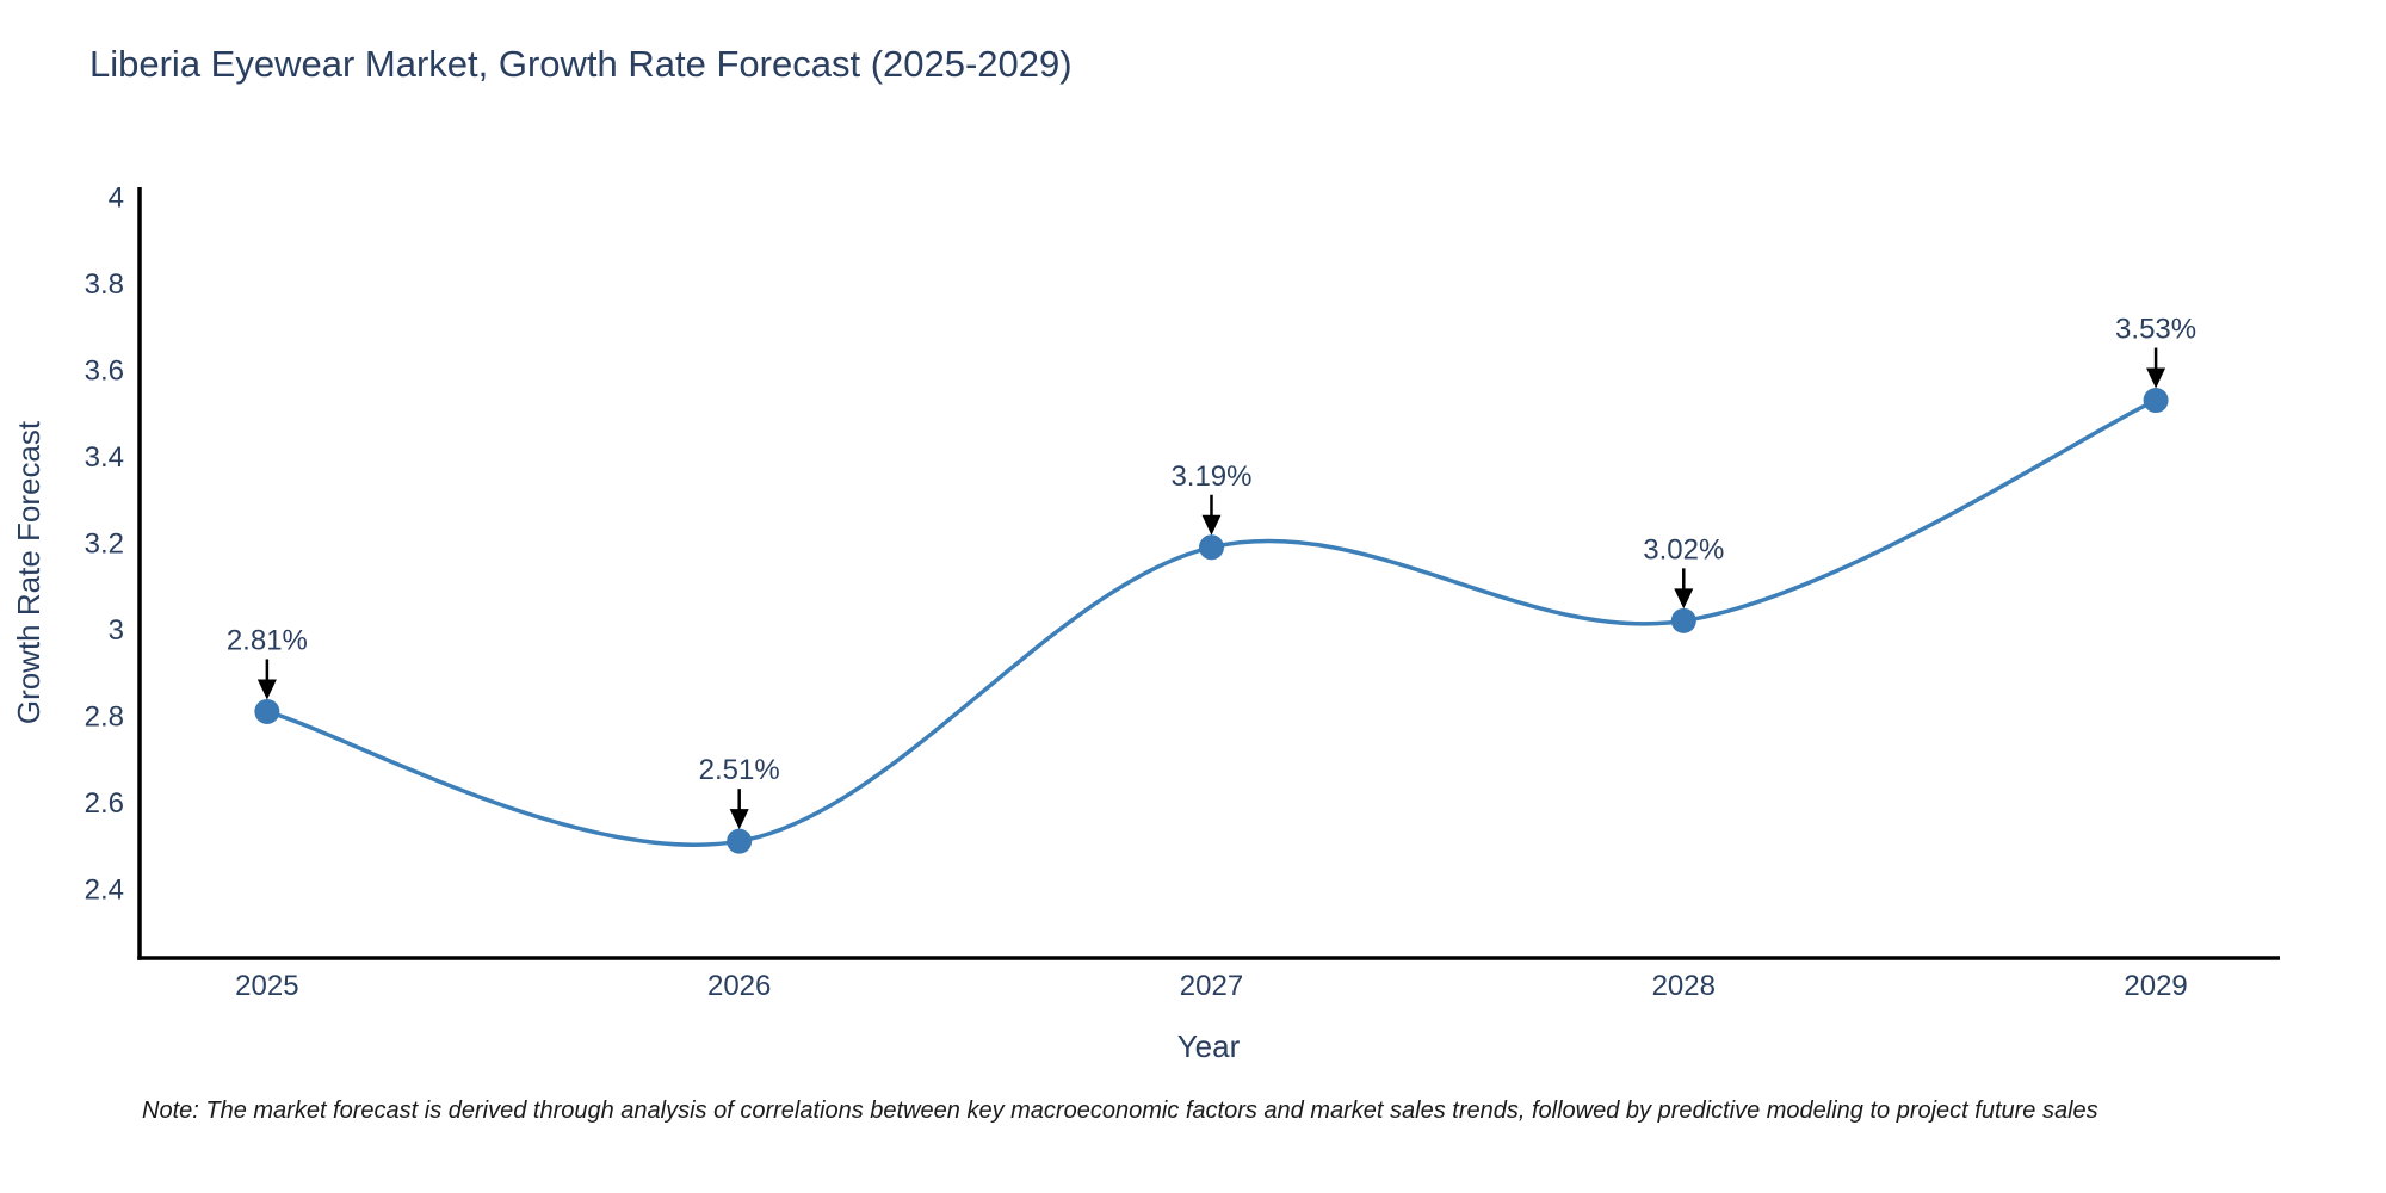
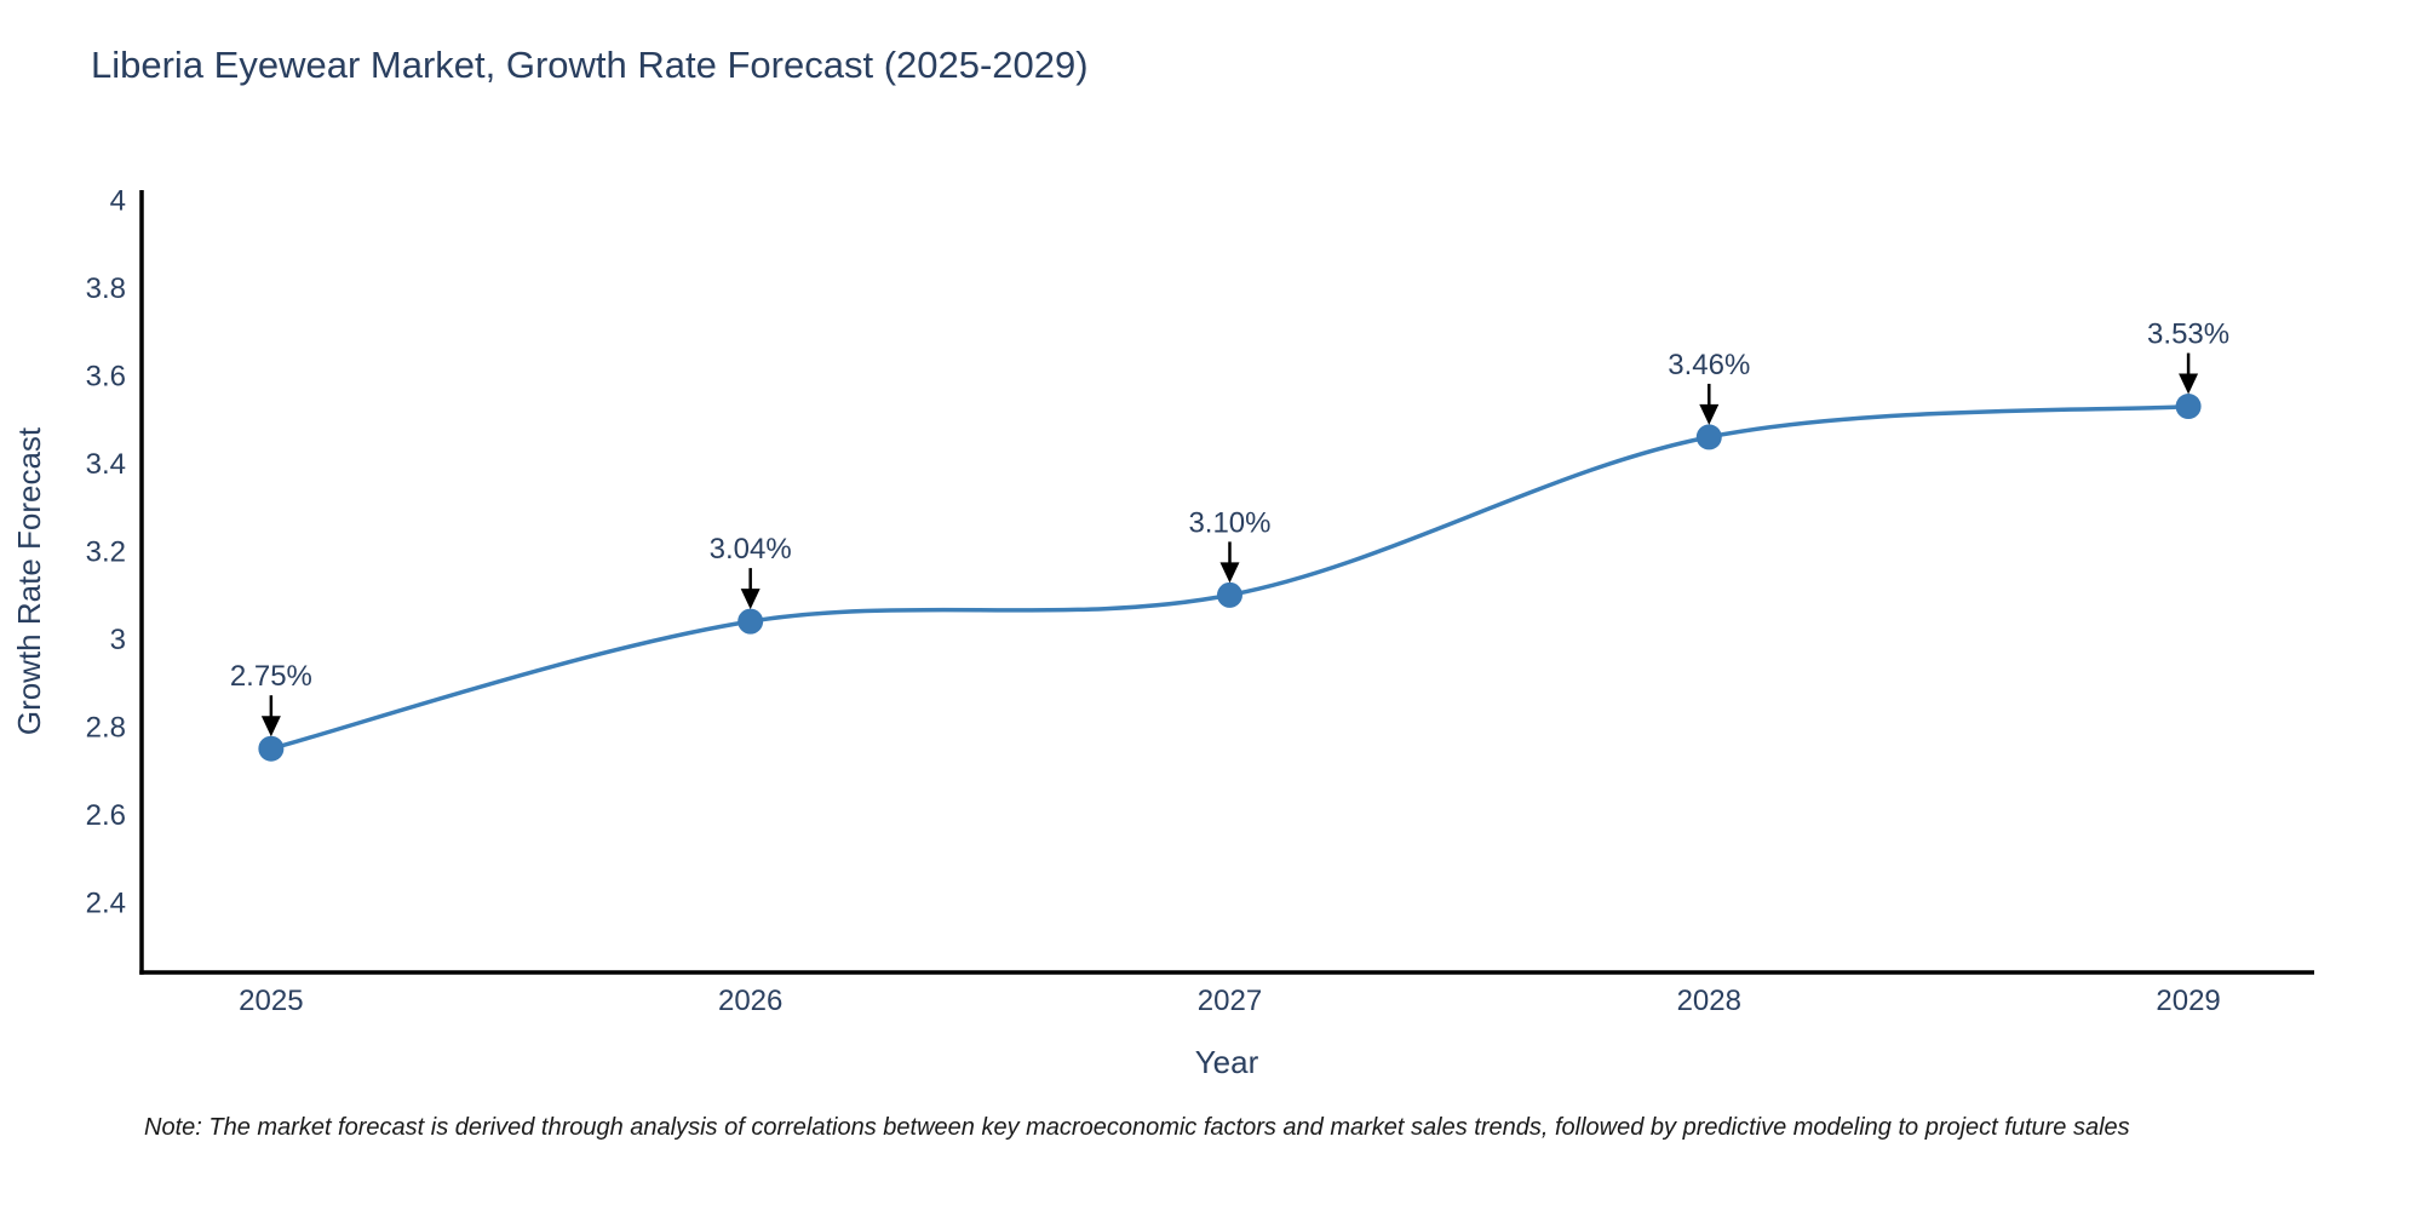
2025: 2.81% -> 2.75%
2026: 2.51% -> 3.04%
2027: 3.19% -> 3.10%
2028: 3.02% -> 3.46%
